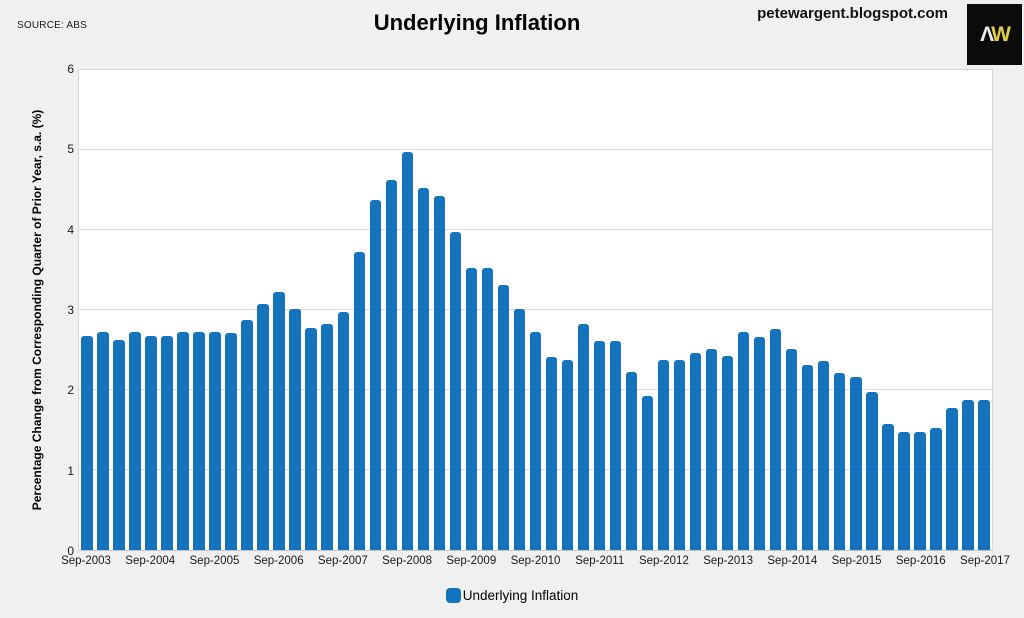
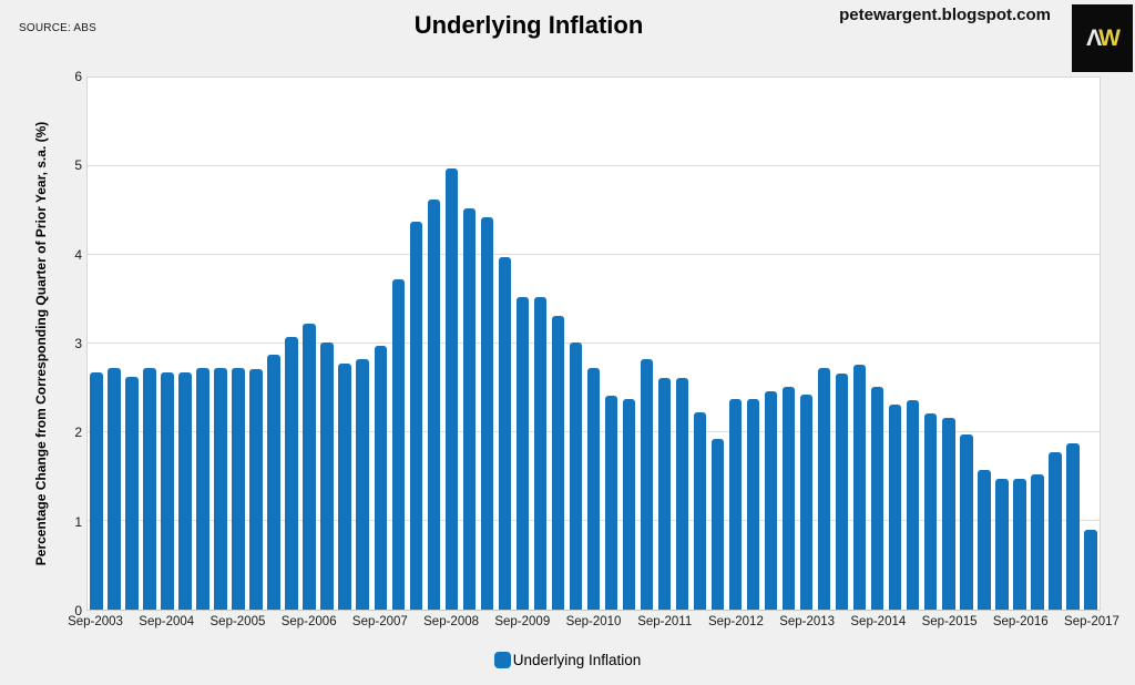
Sep-2017: 1.9 -> 0.9
